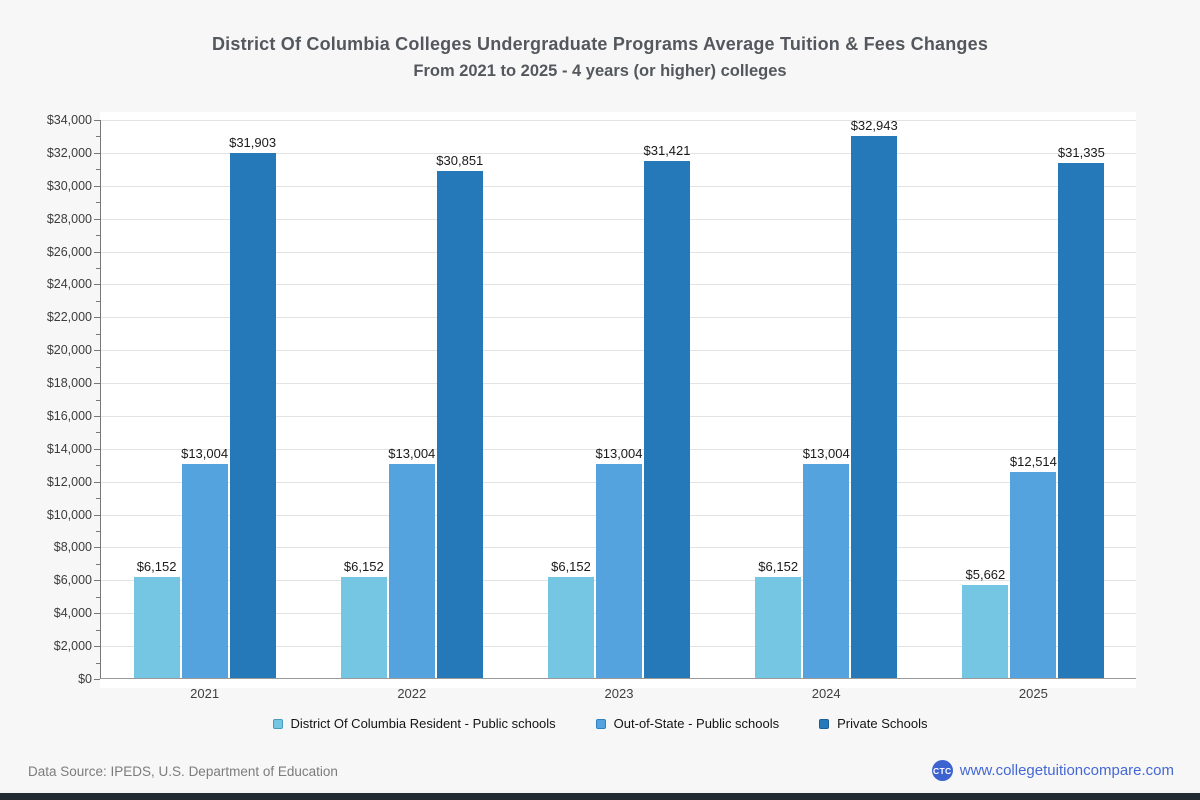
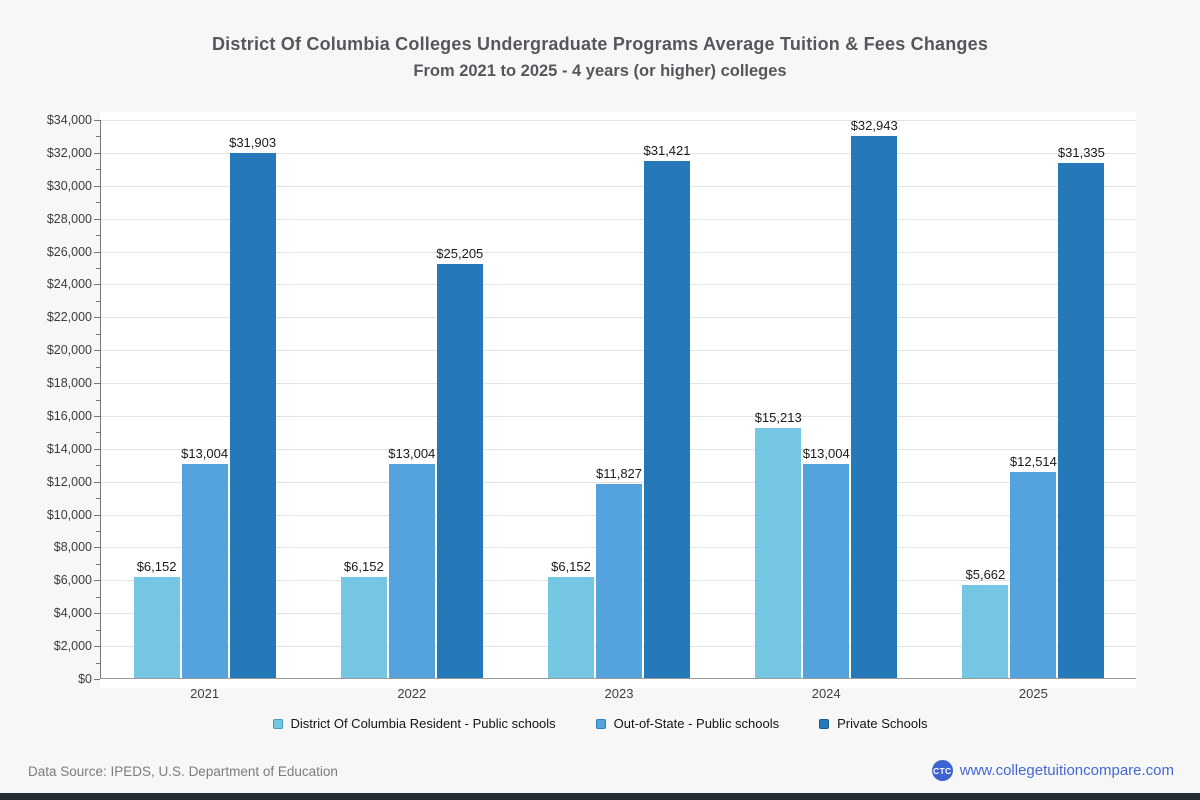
Private Schools/2022: $30,851 -> $25,205
Out-of-State - Public schools/2023: $13,004 -> $11,827
District Of Columbia Resident - Public schools/2024: $6,152 -> $15,213
